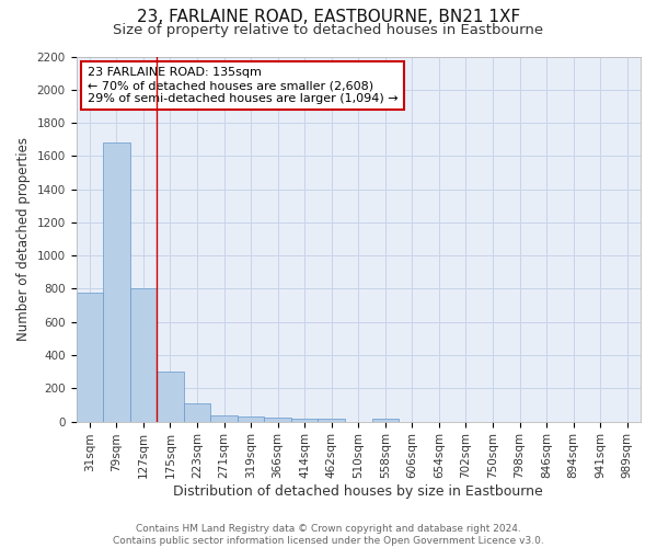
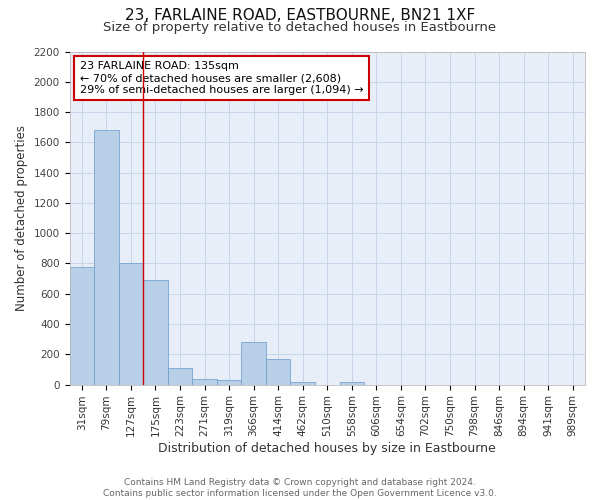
175sqm: 300 -> 690
366sqm: 20 -> 280
414sqm: 20 -> 170
